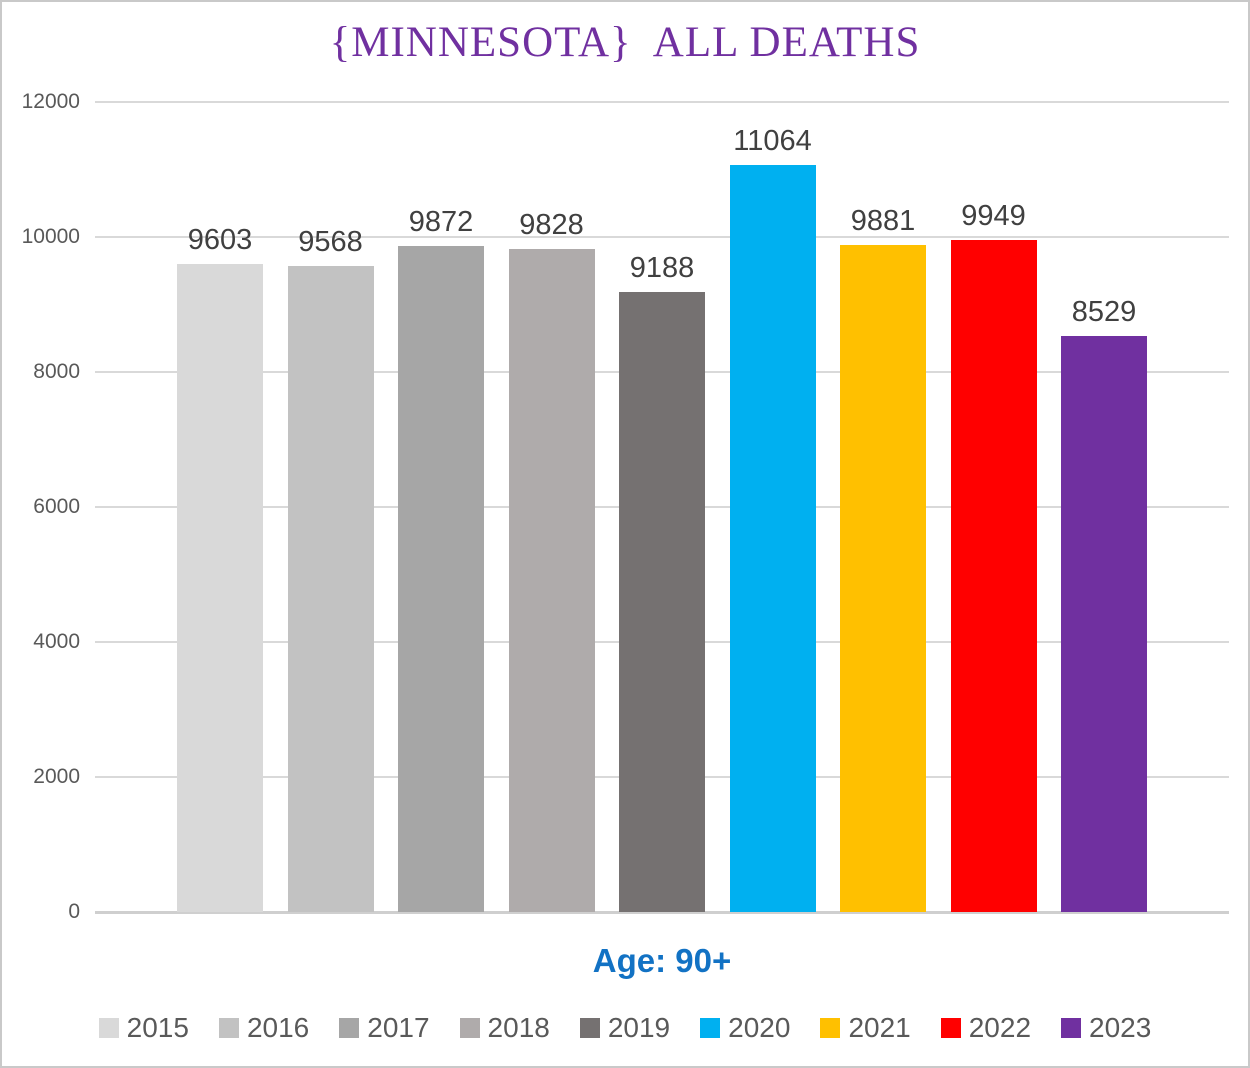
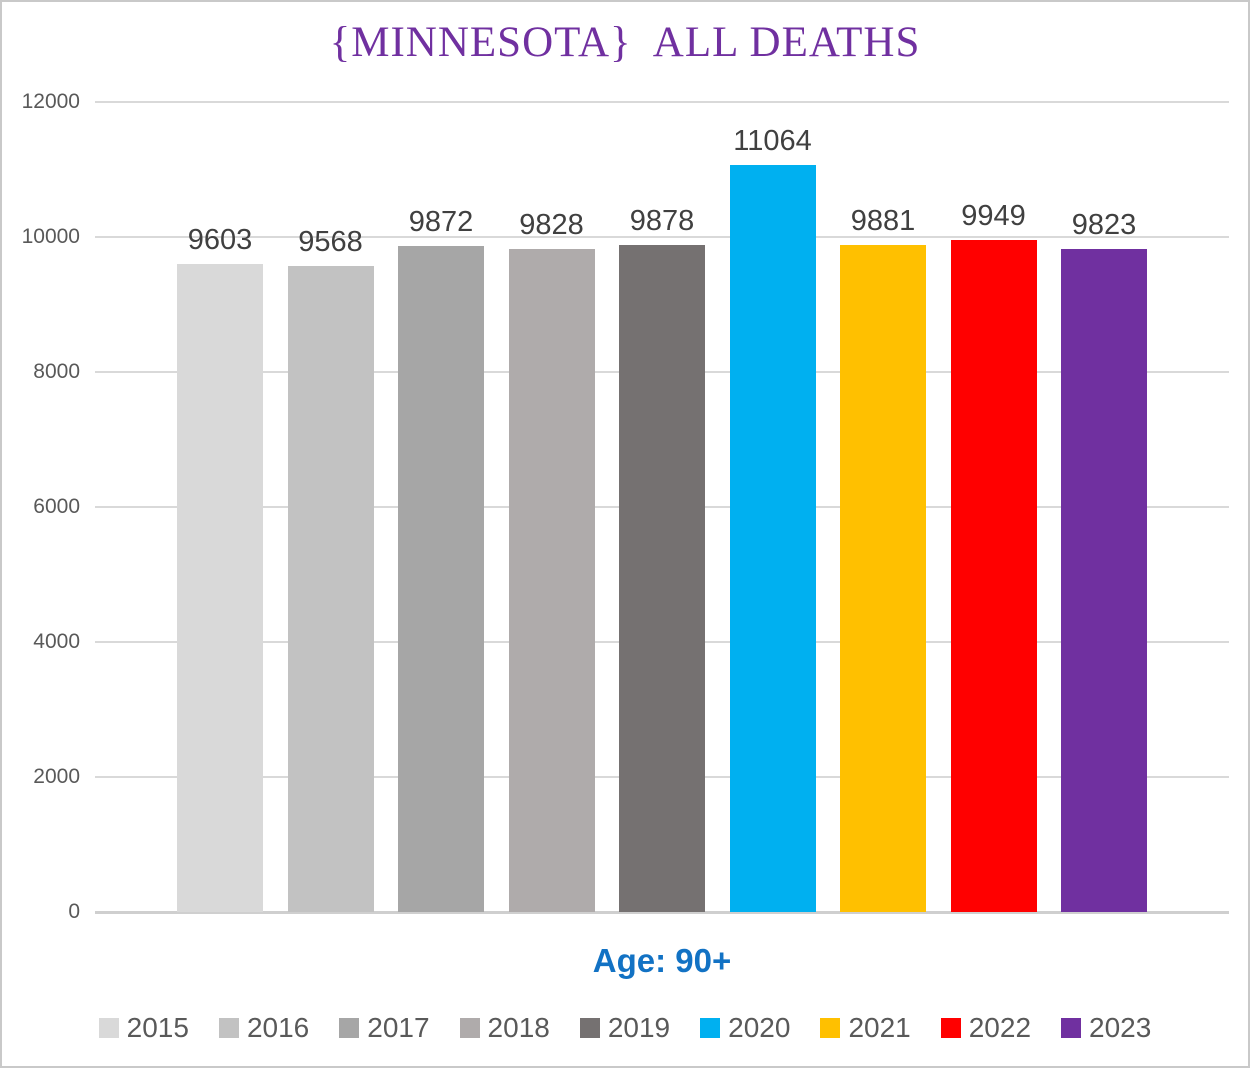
2019: 9188 -> 9878
2023: 8529 -> 9823
